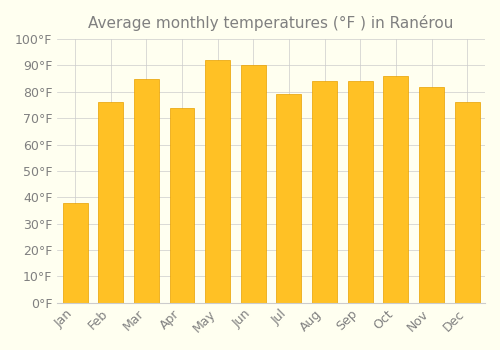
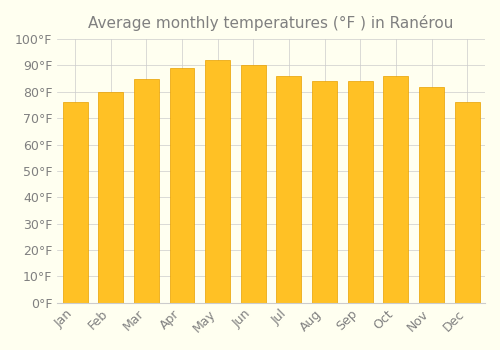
Jan: 38°F -> 76°F
Feb: 76°F -> 80°F
Apr: 74°F -> 89°F
Jul: 79°F -> 86°F
